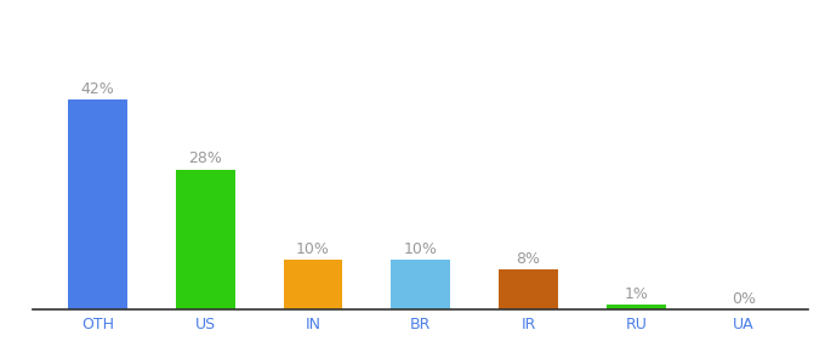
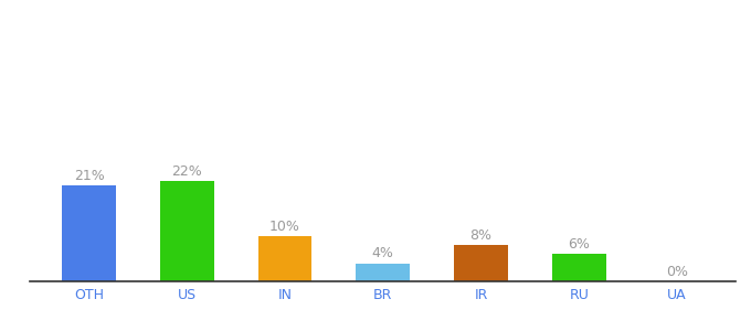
OTH: 42% -> 21%
US: 28% -> 22%
BR: 10% -> 4%
RU: 1% -> 6%
